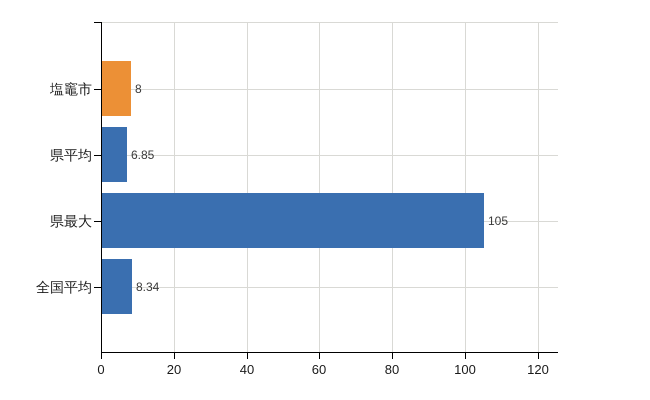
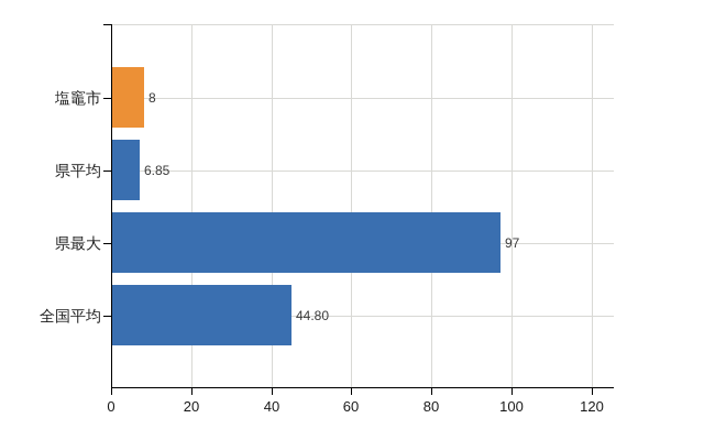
県最大: 105 -> 97
全国平均: 8.34 -> 44.80
